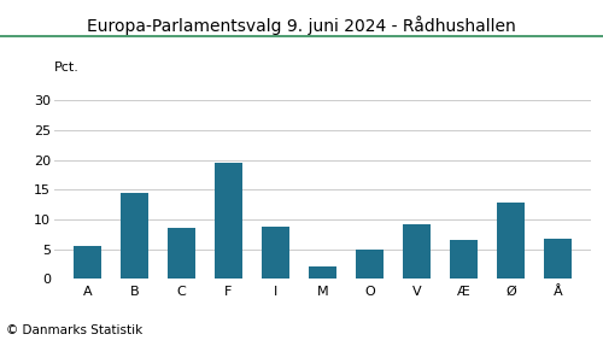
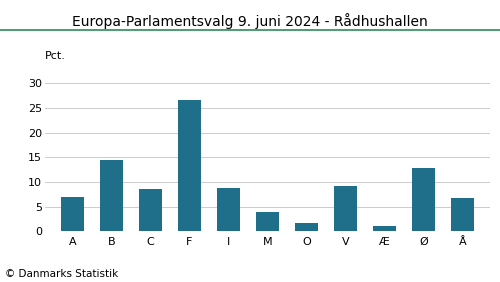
A: 5.5 -> 6.9
F: 19.5 -> 26.5
M: 2.0 -> 3.9
O: 5.0 -> 1.6
Æ: 6.5 -> 1.1
